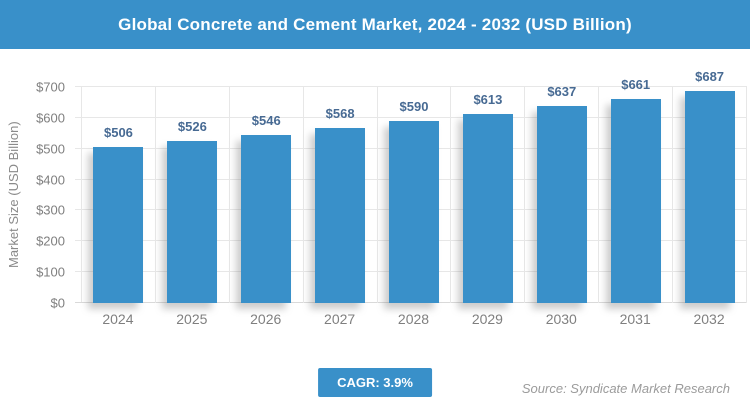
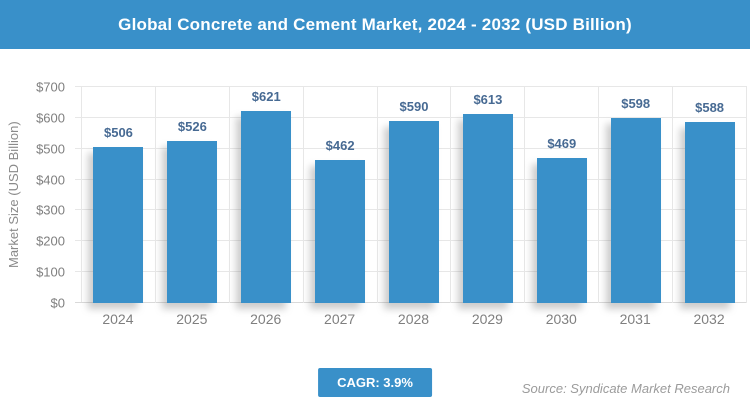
2026: $546 -> $621
2027: $568 -> $462
2030: $637 -> $469
2031: $661 -> $598
2032: $687 -> $588
